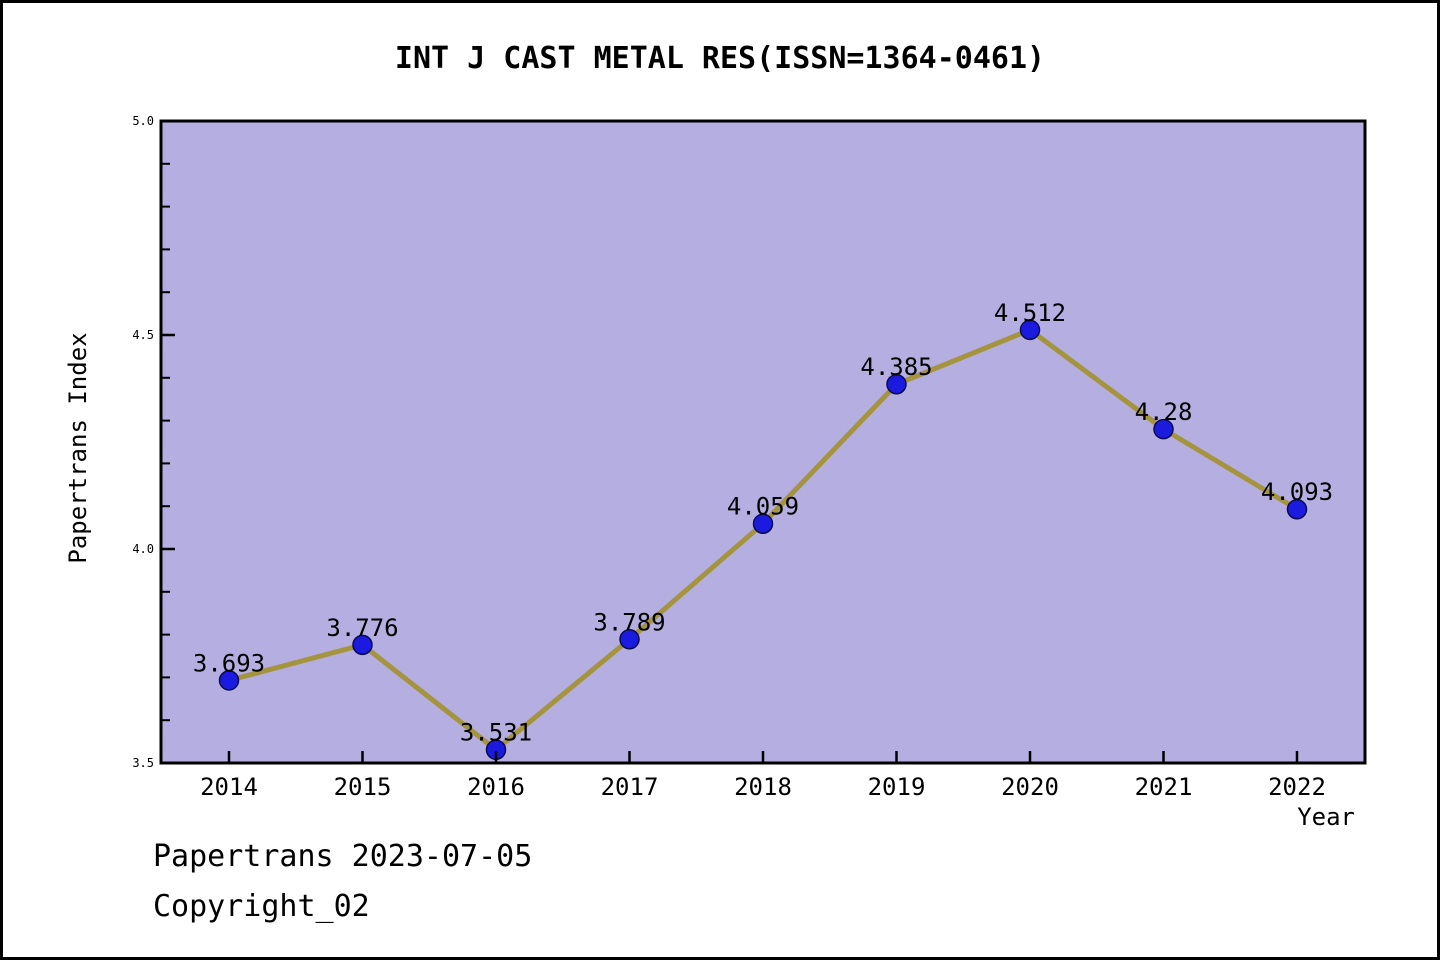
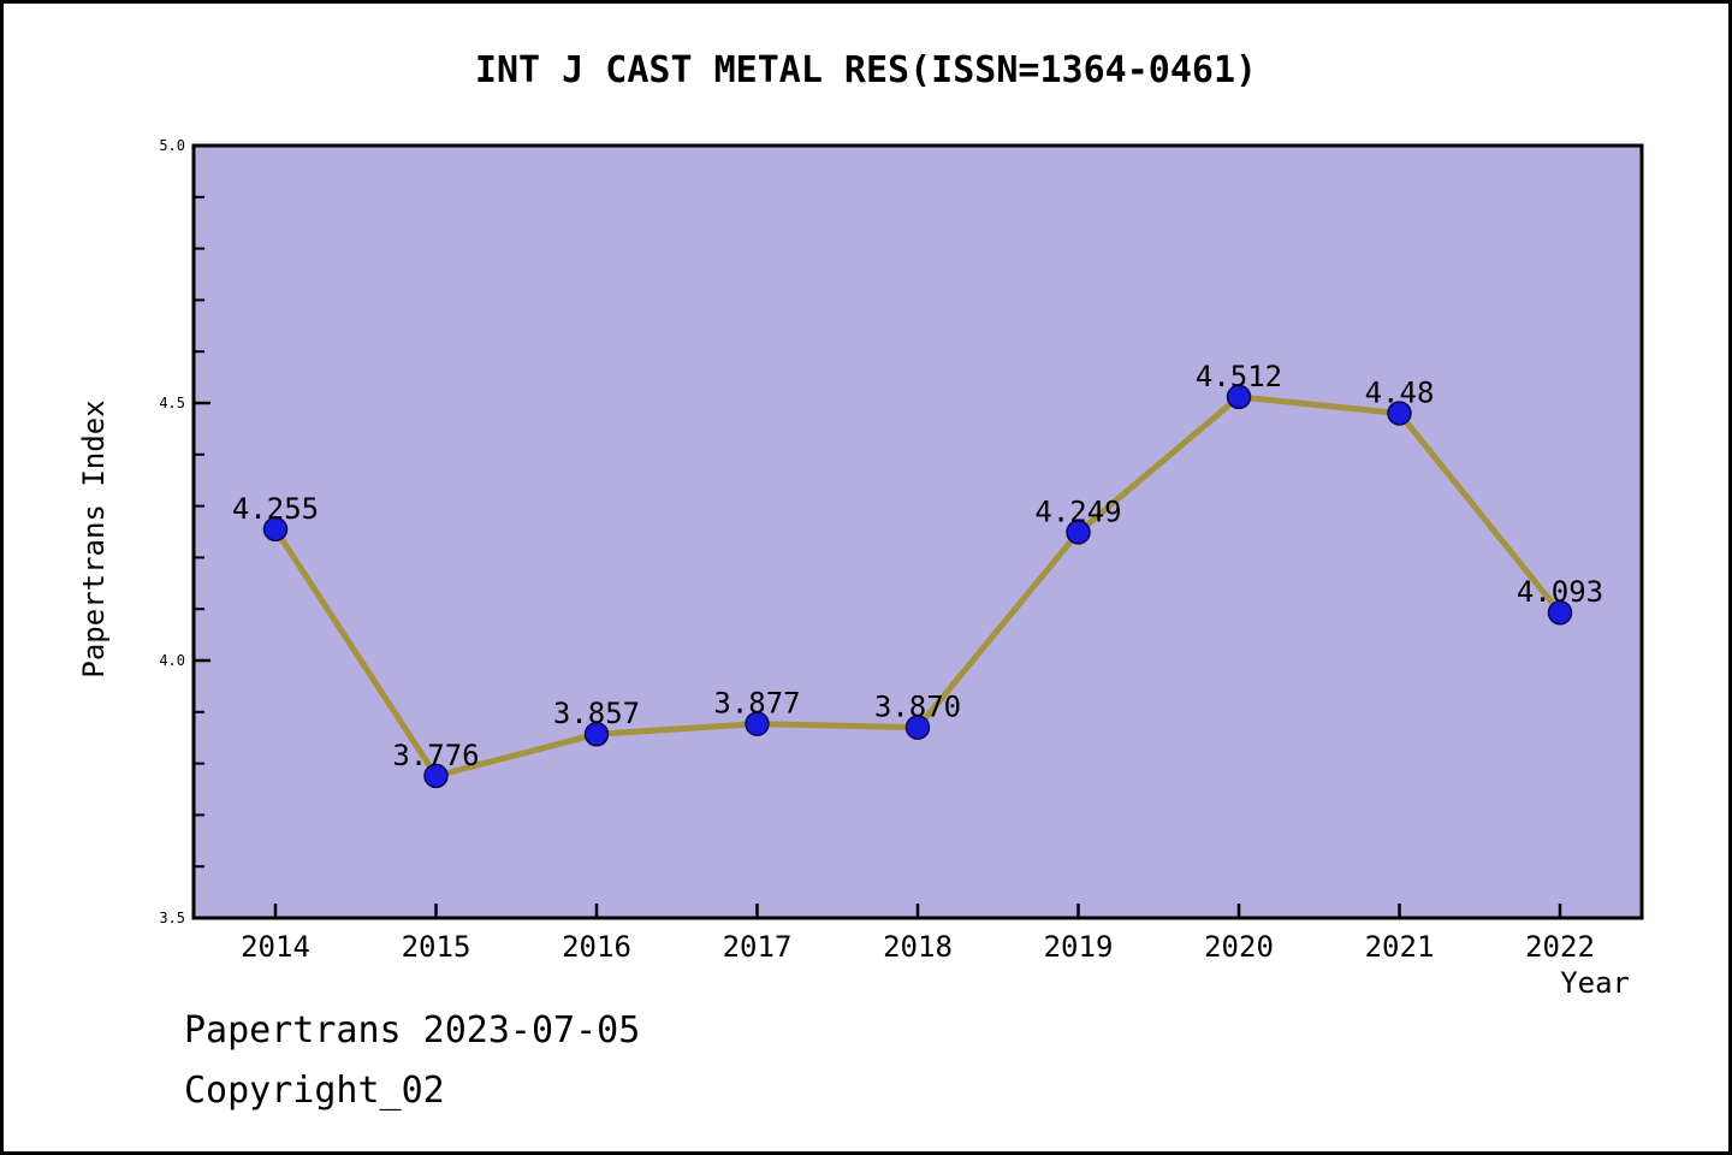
2014: 3.693 -> 4.255
2016: 3.531 -> 3.857
2017: 3.789 -> 3.877
2018: 4.059 -> 3.870
2019: 4.385 -> 4.249
2021: 4.28 -> 4.48
